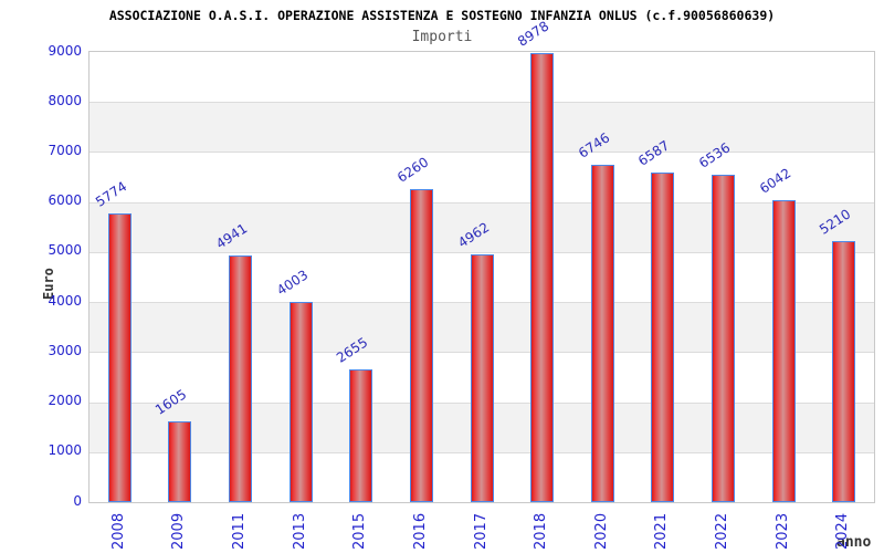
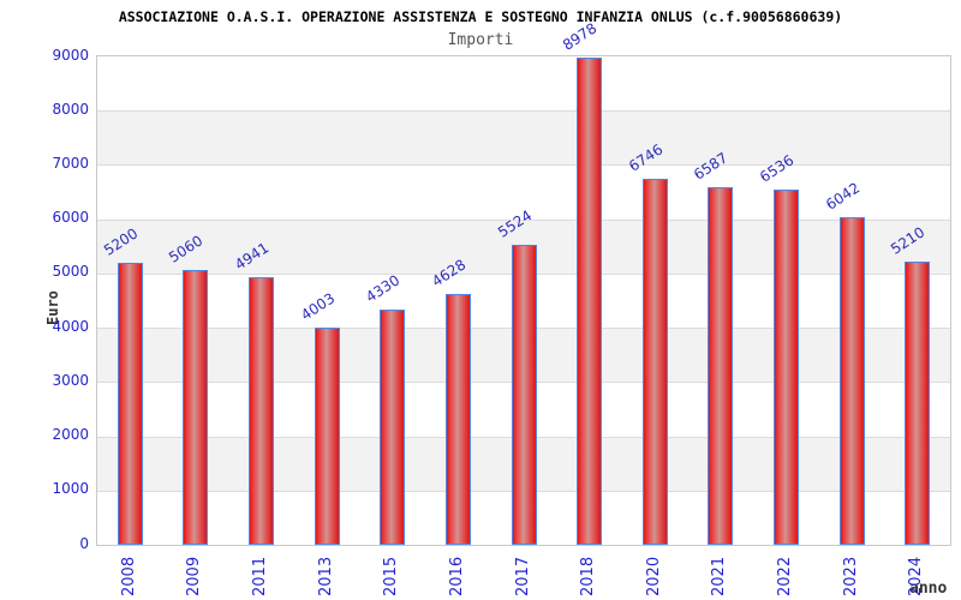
2008: 5774 -> 5200
2009: 1605 -> 5060
2015: 2655 -> 4330
2016: 6260 -> 4628
2017: 4962 -> 5524
